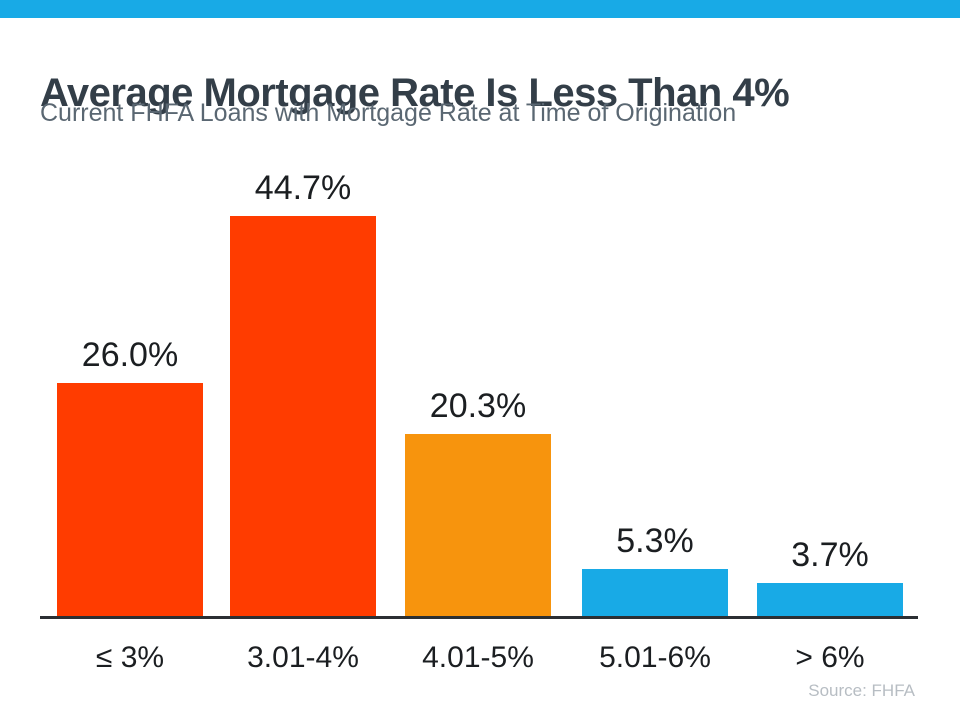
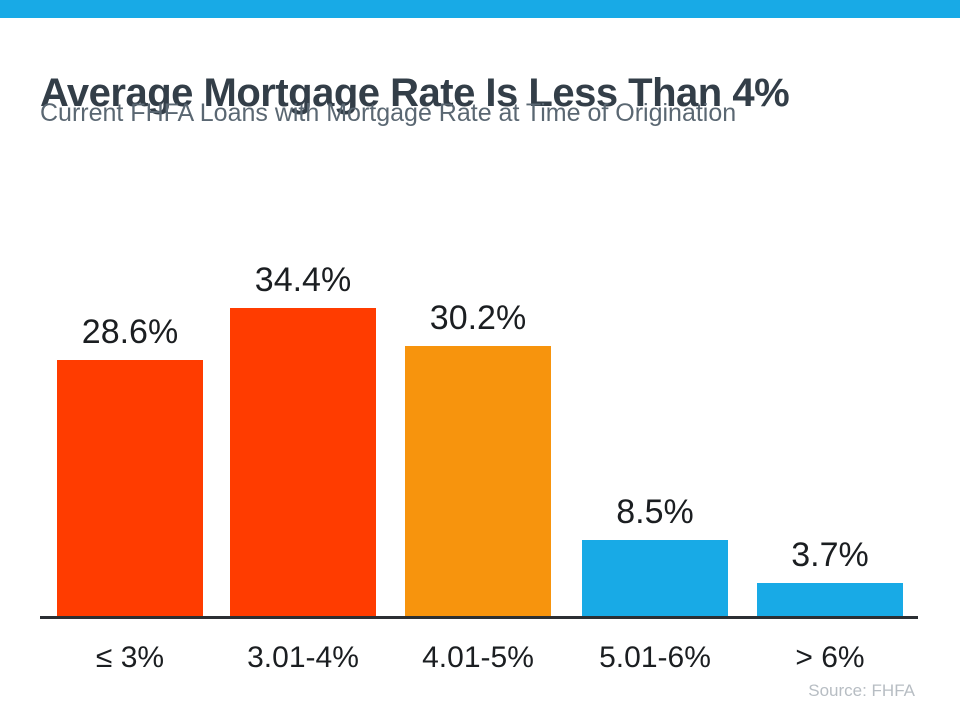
≤ 3%: 26.0% -> 28.6%
3.01-4%: 44.7% -> 34.4%
4.01-5%: 20.3% -> 30.2%
5.01-6%: 5.3% -> 8.5%
